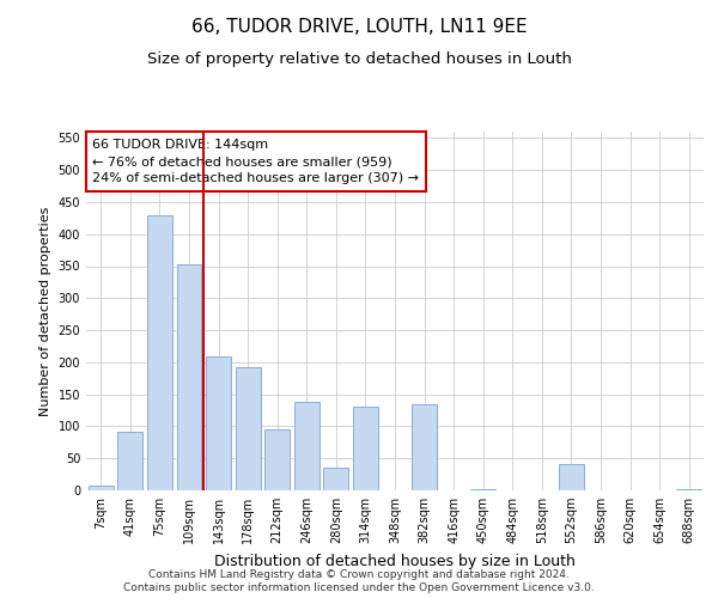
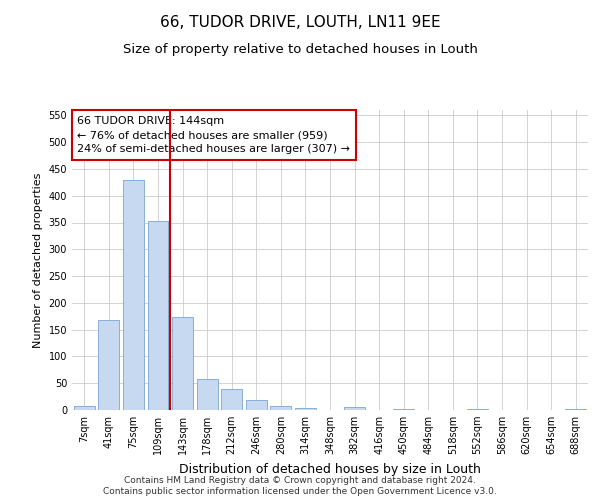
41sqm: 92 -> 168
143sqm: 210 -> 174
178sqm: 192 -> 57
212sqm: 96 -> 40
246sqm: 138 -> 18
280sqm: 36 -> 8
314sqm: 130 -> 4
382sqm: 134 -> 5
552sqm: 42 -> 1
